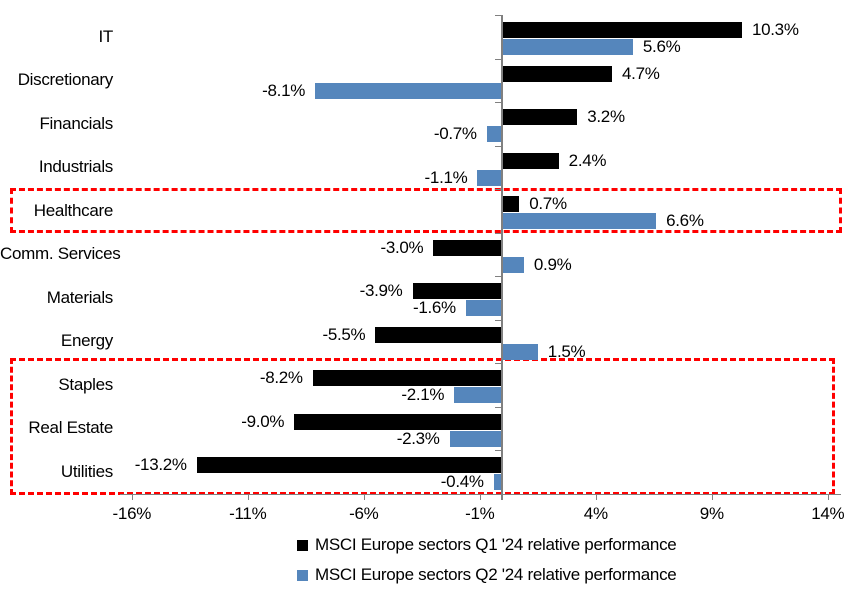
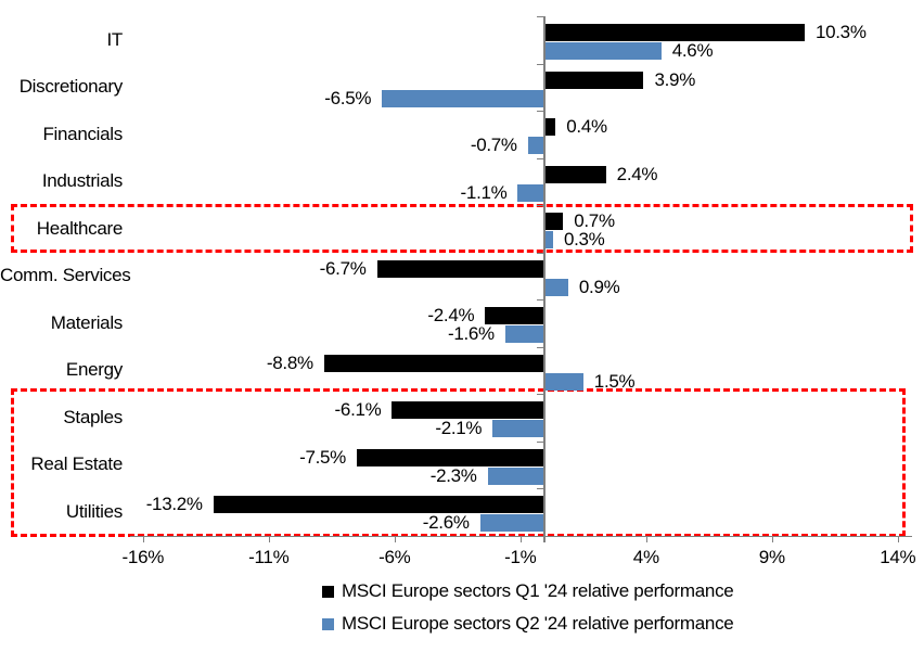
MSCI Europe sectors Q2 '24 relative performance/IT: 5.6% -> 4.6%
MSCI Europe sectors Q1 '24 relative performance/Discretionary: 4.7% -> 3.9%
MSCI Europe sectors Q2 '24 relative performance/Discretionary: -8.1% -> -6.5%
MSCI Europe sectors Q1 '24 relative performance/Financials: 3.2% -> 0.4%
MSCI Europe sectors Q2 '24 relative performance/Healthcare: 6.6% -> 0.3%
MSCI Europe sectors Q1 '24 relative performance/Comm. Services: -3.0% -> -6.7%
MSCI Europe sectors Q1 '24 relative performance/Materials: -3.9% -> -2.4%
MSCI Europe sectors Q1 '24 relative performance/Energy: -5.5% -> -8.8%
MSCI Europe sectors Q1 '24 relative performance/Staples: -8.2% -> -6.1%
MSCI Europe sectors Q1 '24 relative performance/Real Estate: -9.0% -> -7.5%
MSCI Europe sectors Q2 '24 relative performance/Utilities: -0.4% -> -2.6%
